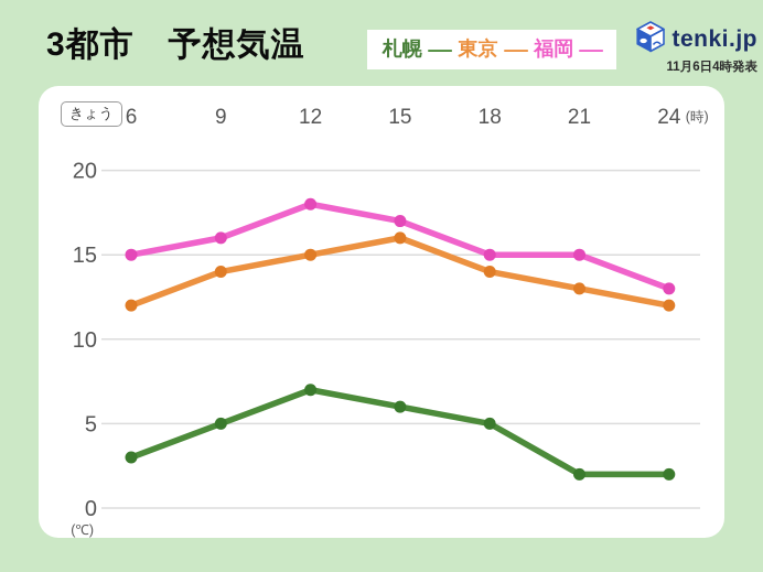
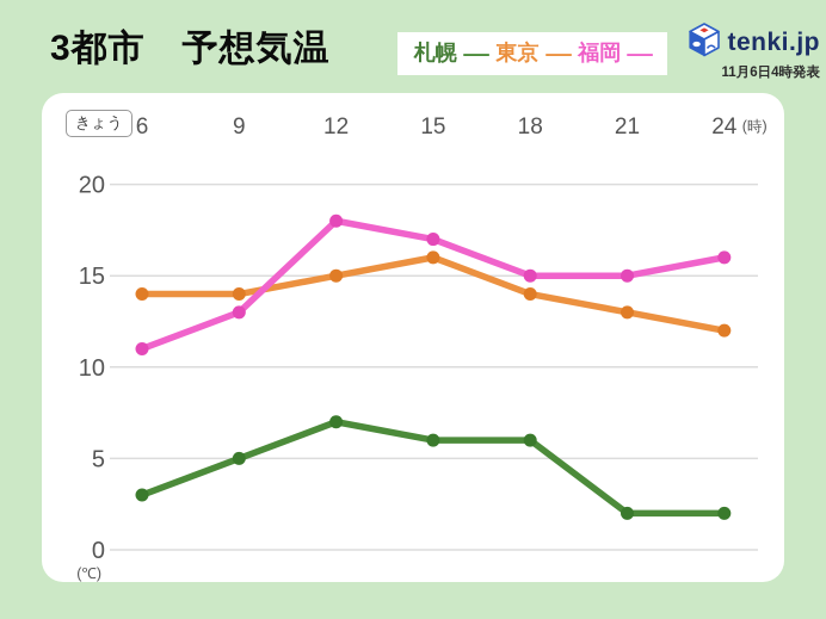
東京/6: 12 -> 14
福岡/6: 15 -> 11
福岡/9: 16 -> 13
札幌/18: 5 -> 6
福岡/24: 13 -> 16
